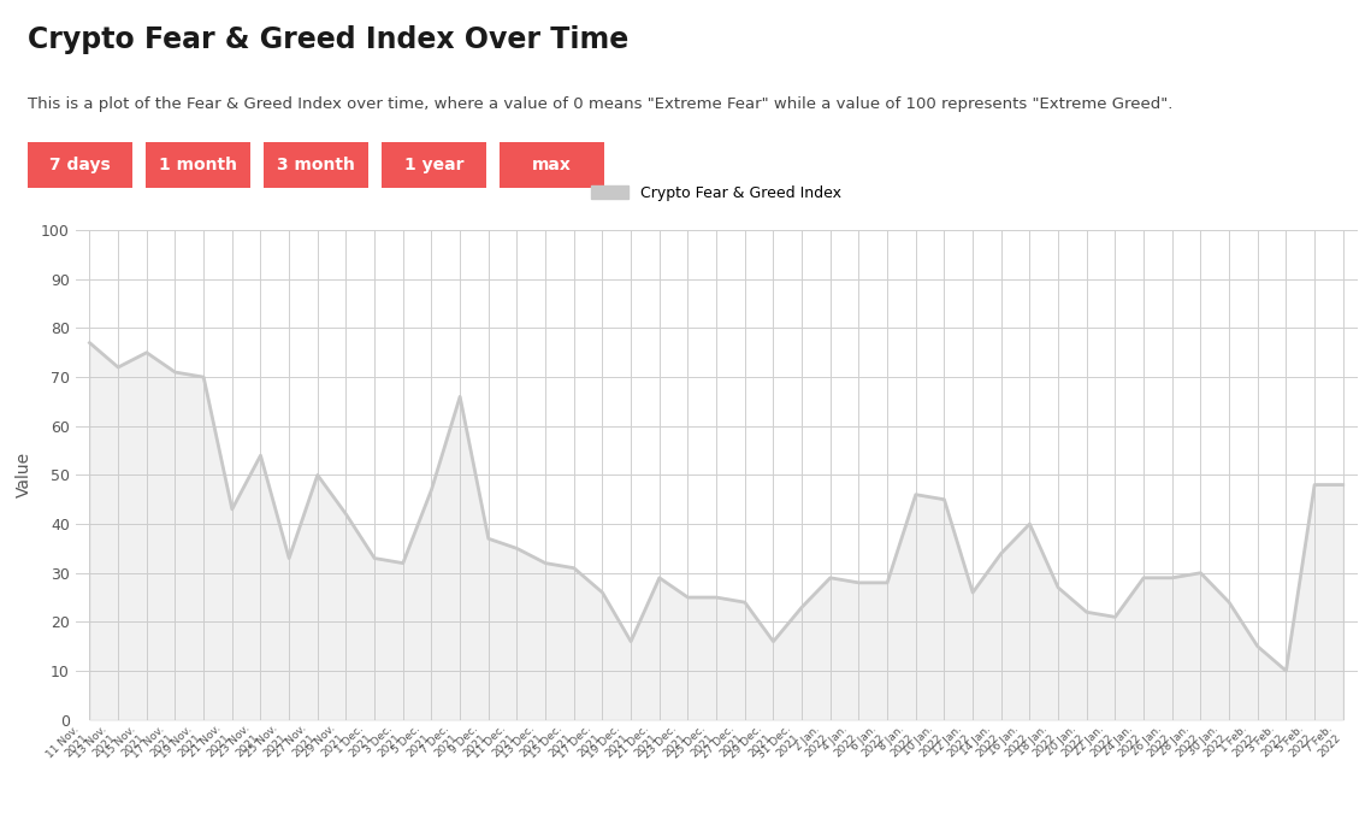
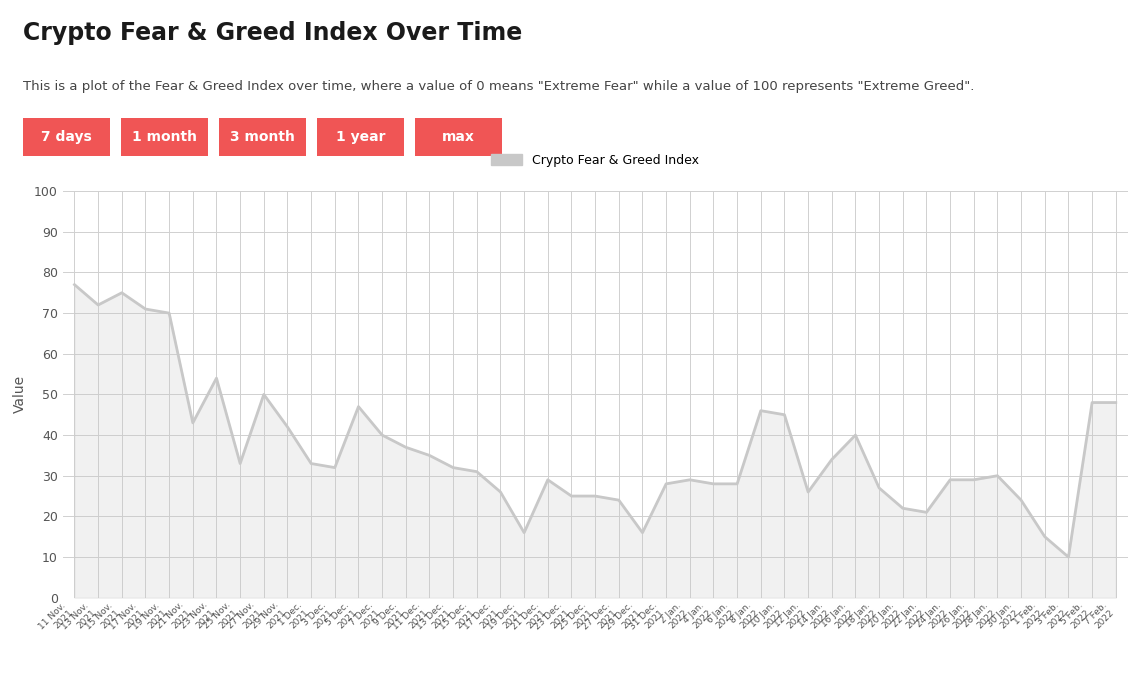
7 Dec. 2021: 66 -> 40
31 Dec. 2021: 23 -> 28
